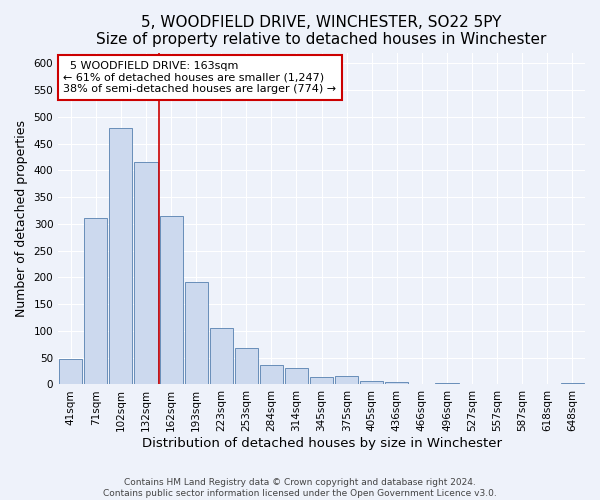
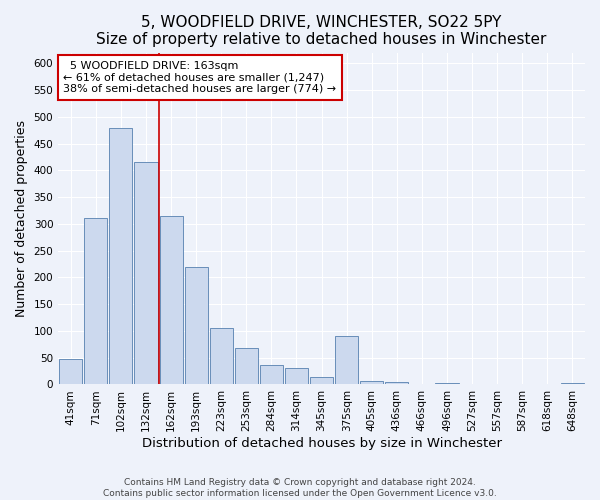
193sqm: 192 -> 220
375sqm: 15 -> 90
